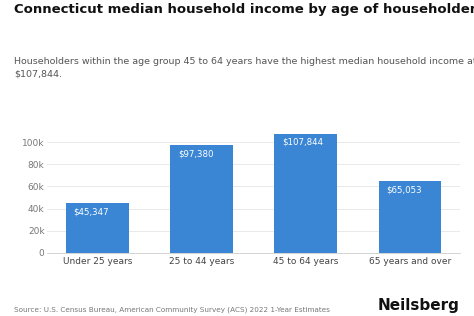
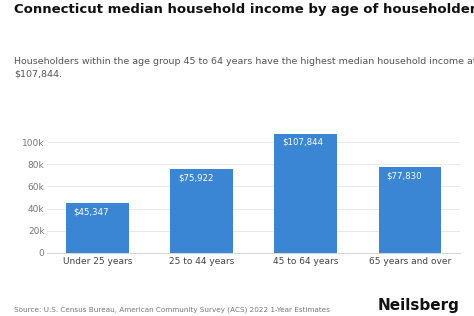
25 to 44 years: $97,380 -> $75,922
65 years and over: $65,053 -> $77,830
